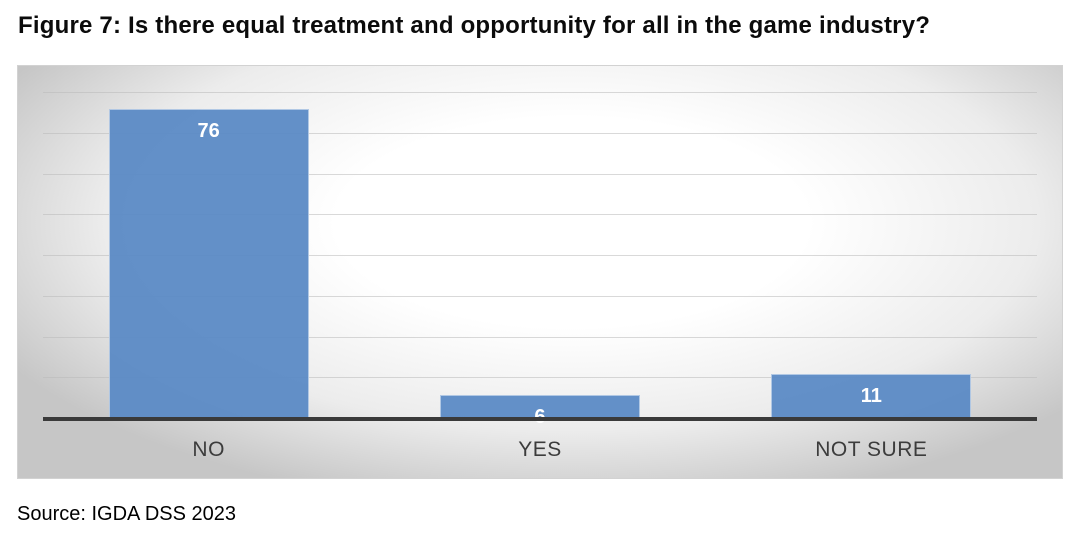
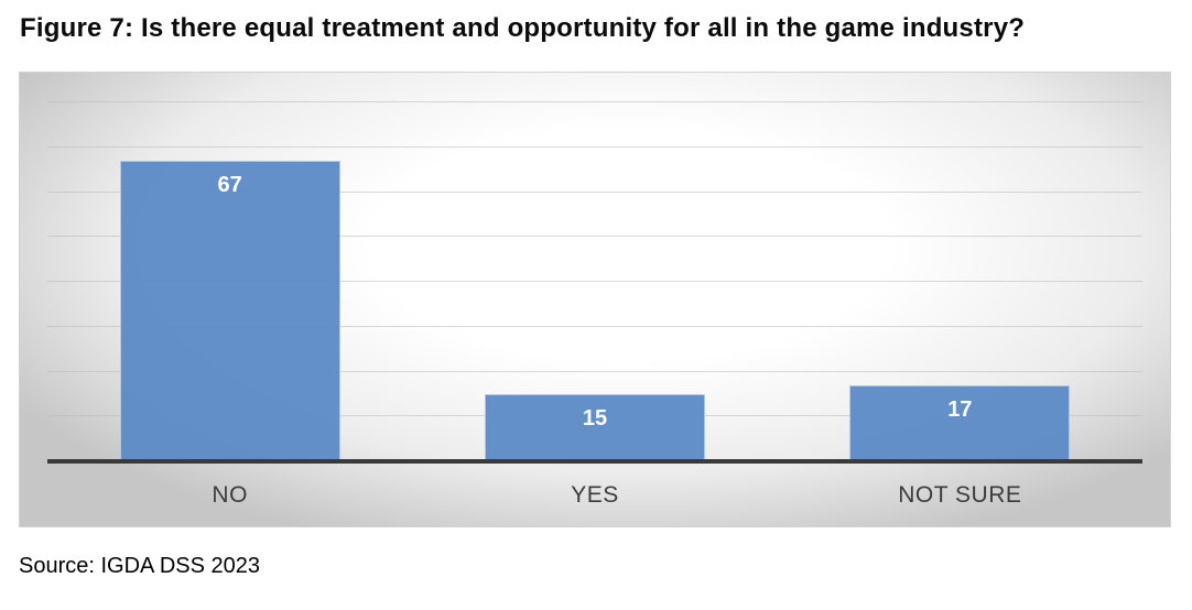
NO: 76 -> 67
YES: 6 -> 15
NOT SURE: 11 -> 17
